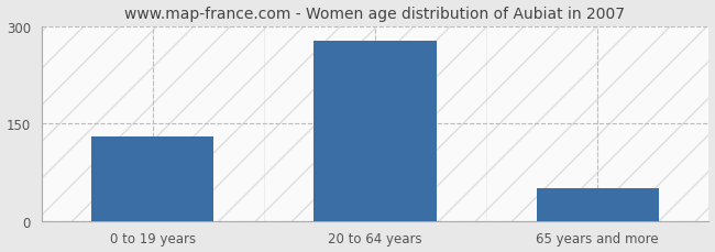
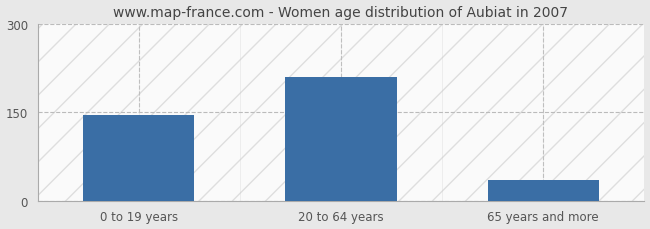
0 to 19 years: 130 -> 146
20 to 64 years: 278 -> 210
65 years and more: 50 -> 36
